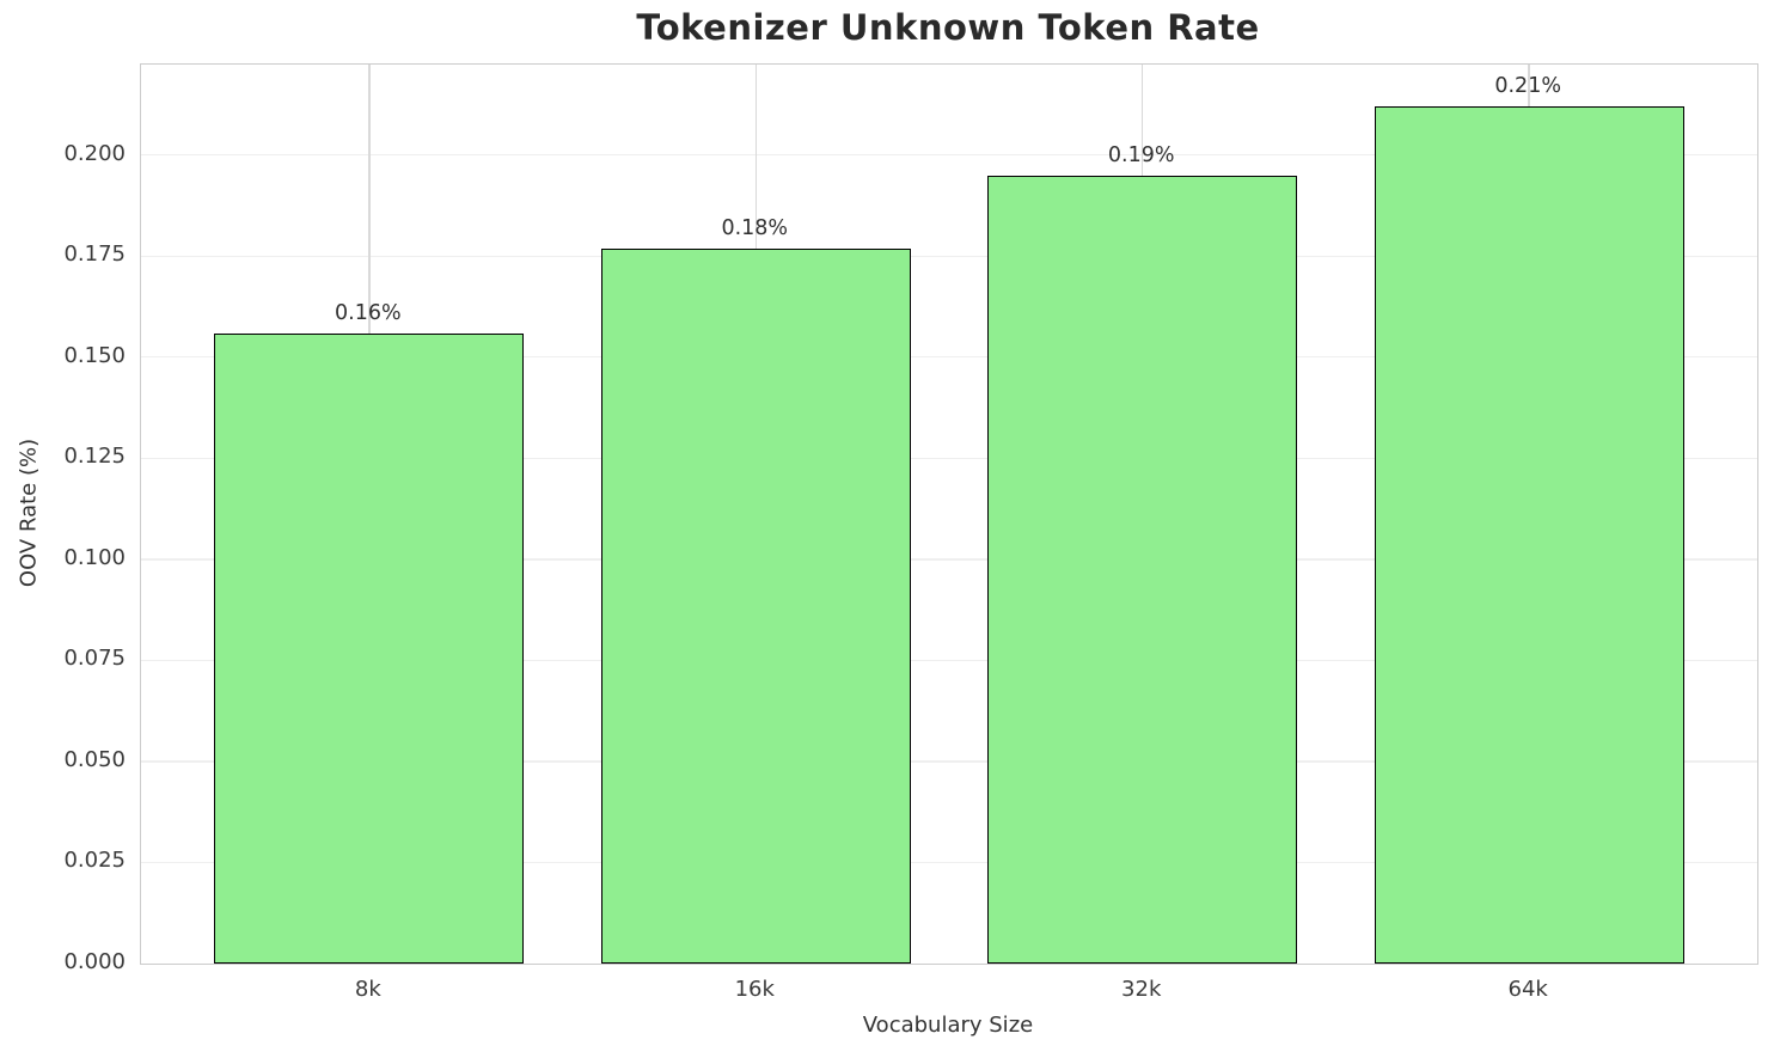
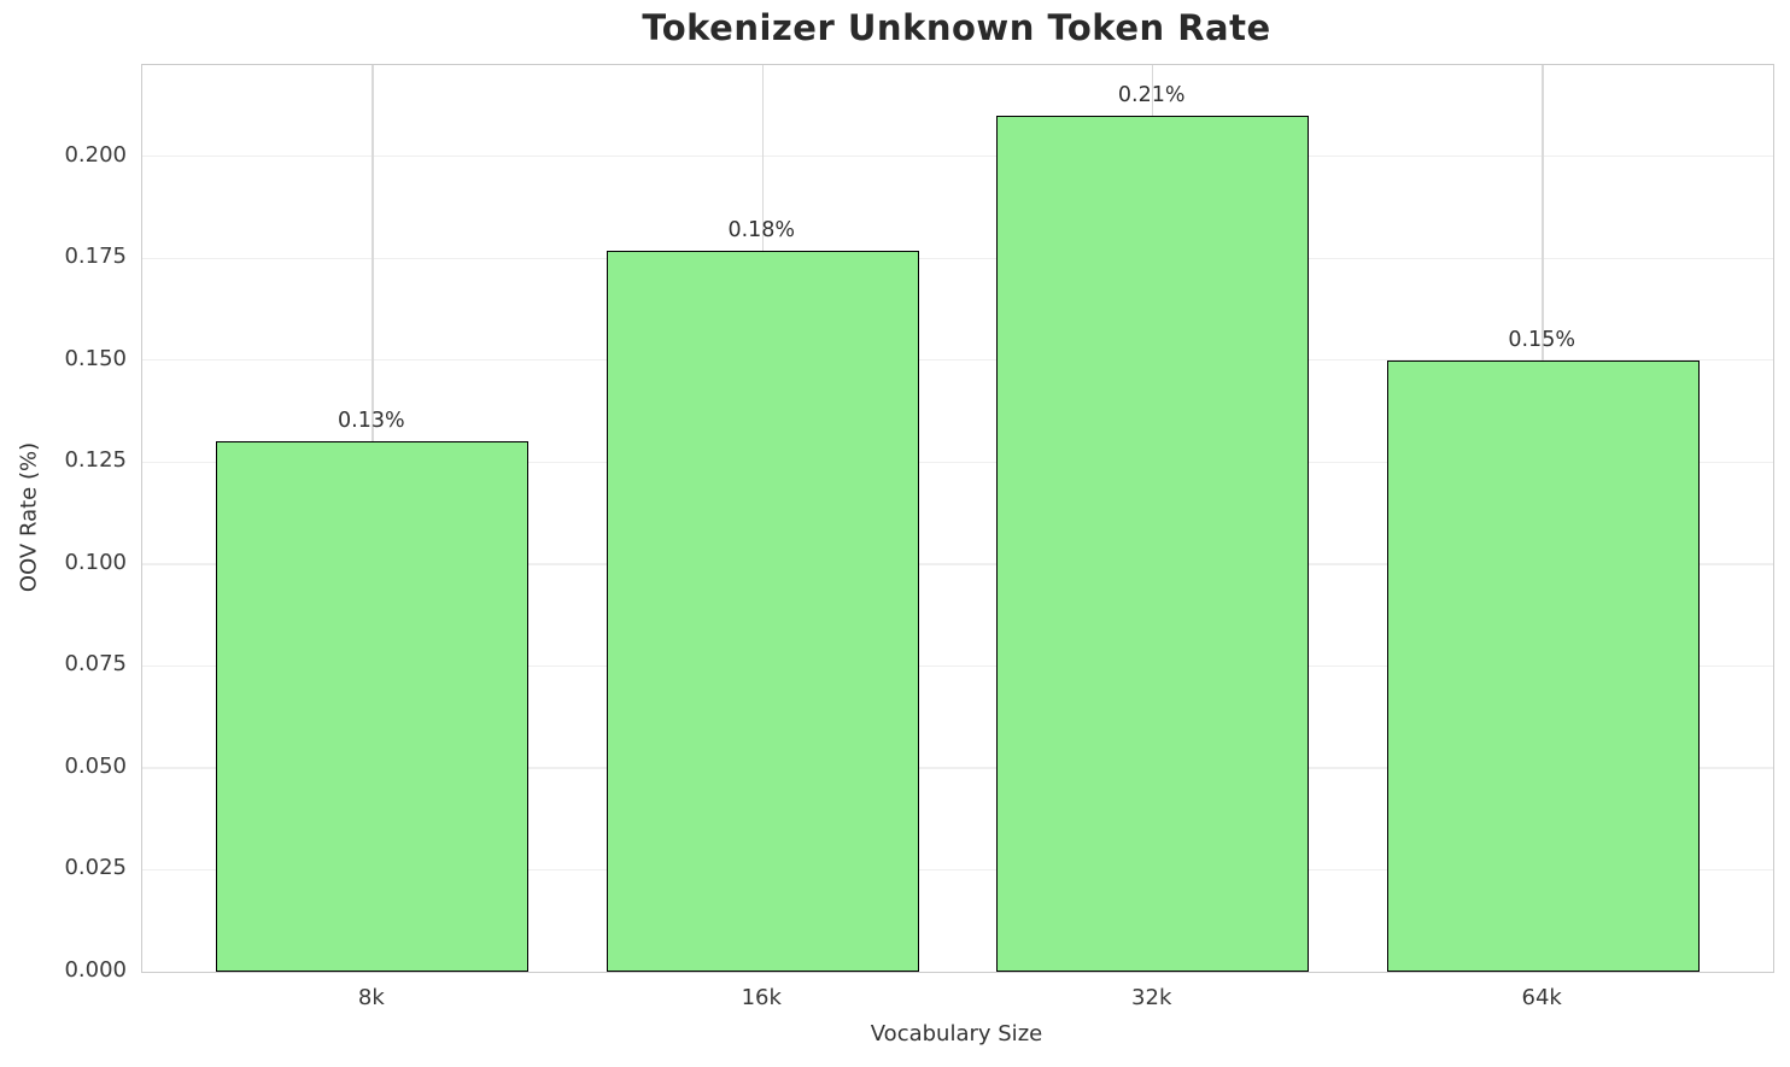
8k: 0.16% -> 0.13%
32k: 0.19% -> 0.21%
64k: 0.21% -> 0.15%
